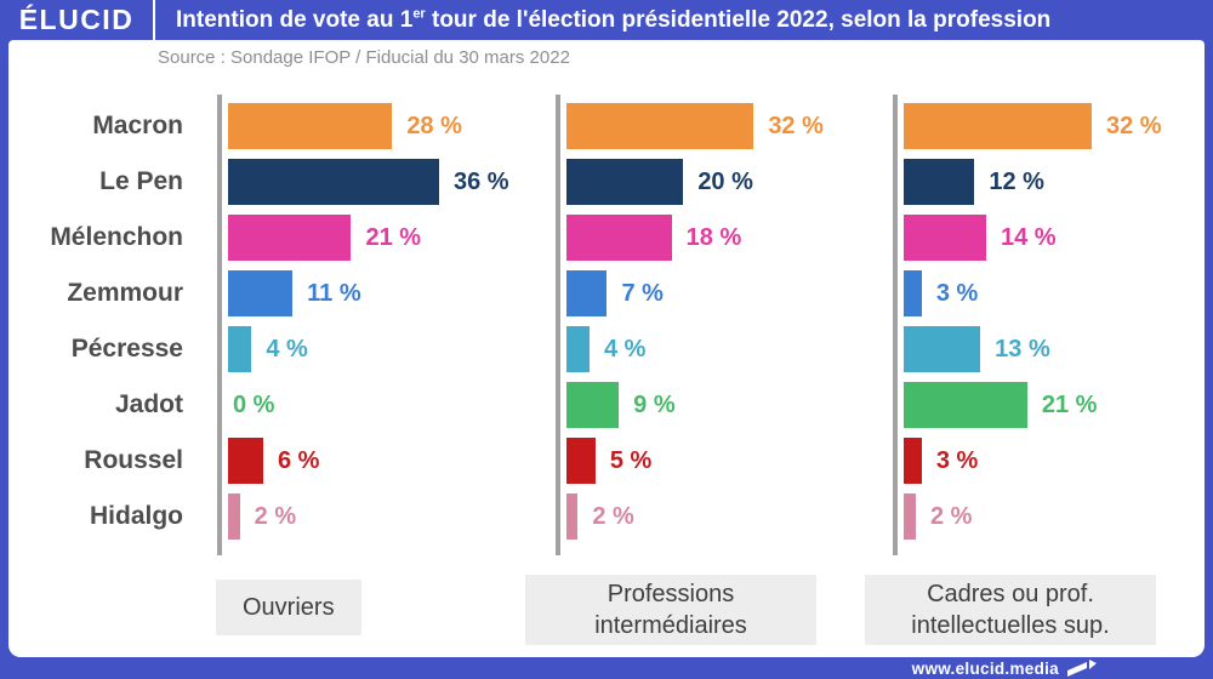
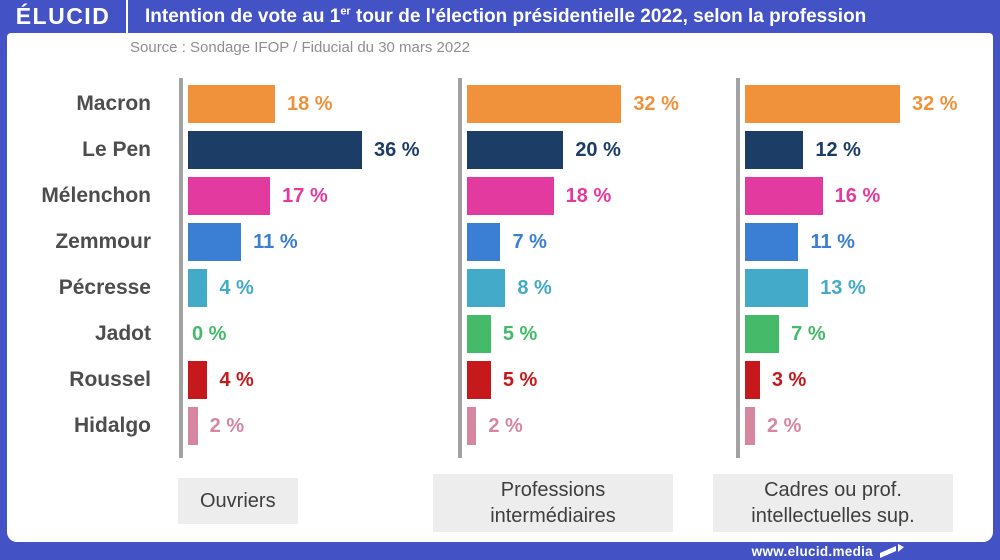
Ouvriers/Macron: 28 -> 18
Ouvriers/Mélenchon: 21 -> 17
Cadres ou prof. intellectuelles sup./Mélenchon: 14 -> 16
Cadres ou prof. intellectuelles sup./Zemmour: 3 -> 11
Professions intermédiaires/Pécresse: 4 -> 8
Professions intermédiaires/Jadot: 9 -> 5
Cadres ou prof. intellectuelles sup./Jadot: 21 -> 7
Ouvriers/Roussel: 6 -> 4
